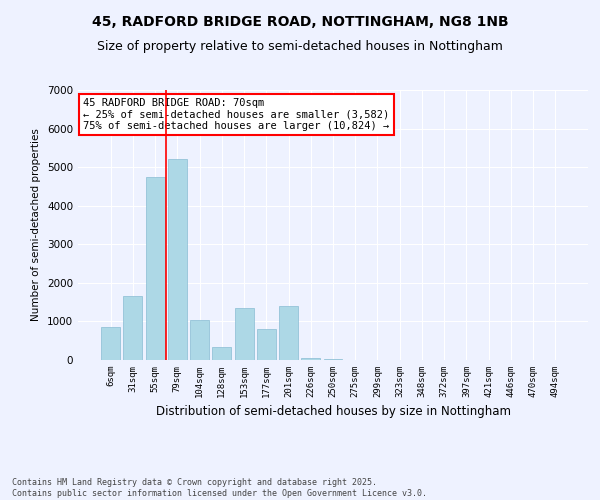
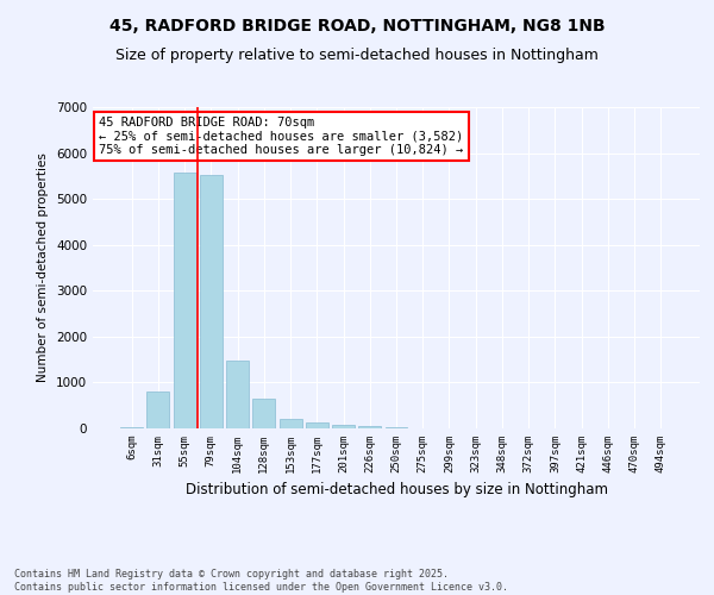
6sqm: 850 -> 30
31sqm: 1650 -> 810
55sqm: 4750 -> 5580
79sqm: 5200 -> 5530
104sqm: 1050 -> 1480
128sqm: 350 -> 640
153sqm: 1350 -> 220
177sqm: 800 -> 130
201sqm: 1400 -> 90
